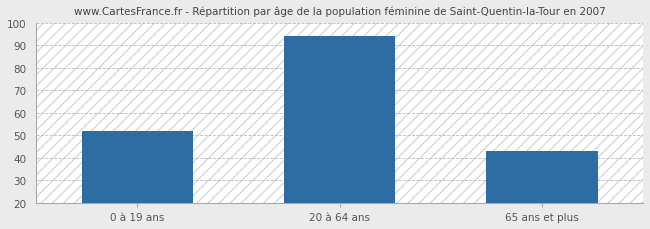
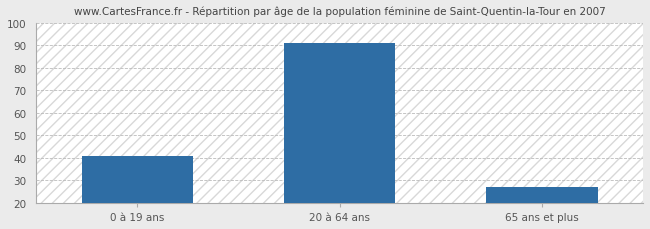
0 à 19 ans: 52 -> 41
20 à 64 ans: 94 -> 91
65 ans et plus: 43 -> 27
